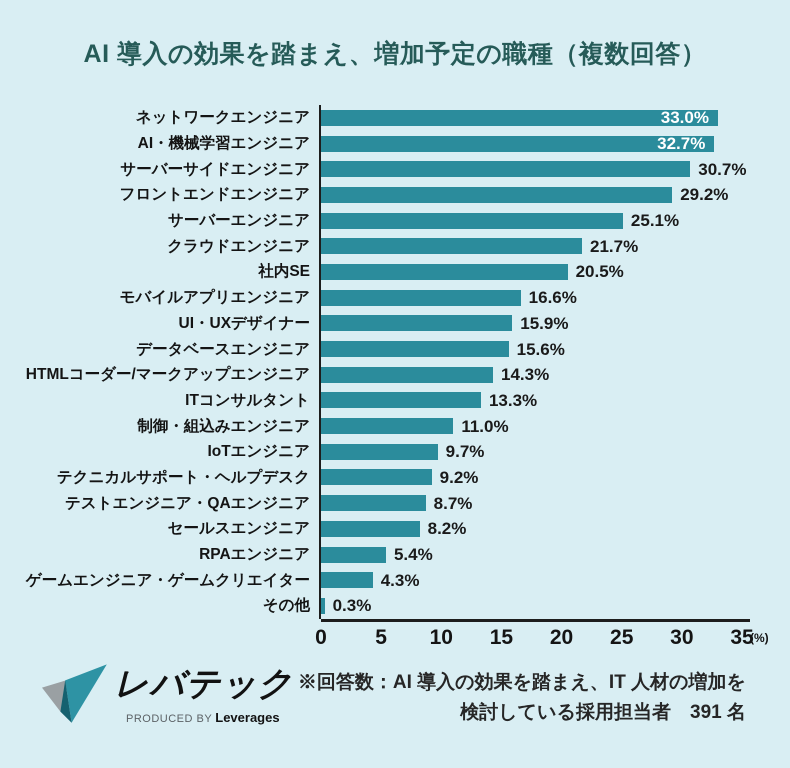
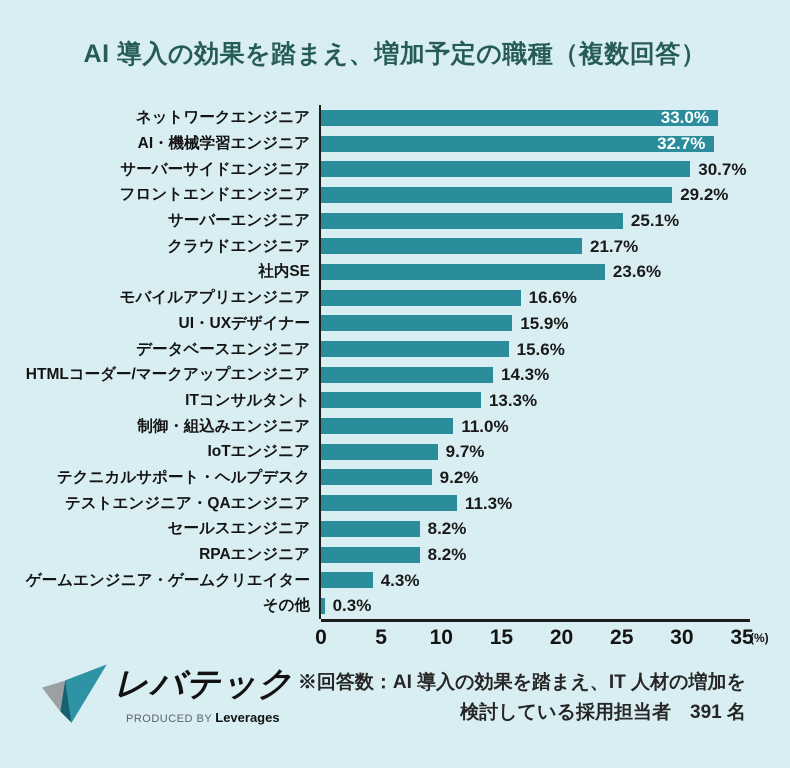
社内SE: 20.5% -> 23.6%
テストエンジニア・QAエンジニア: 8.7% -> 11.3%
RPAエンジニア: 5.4% -> 8.2%
